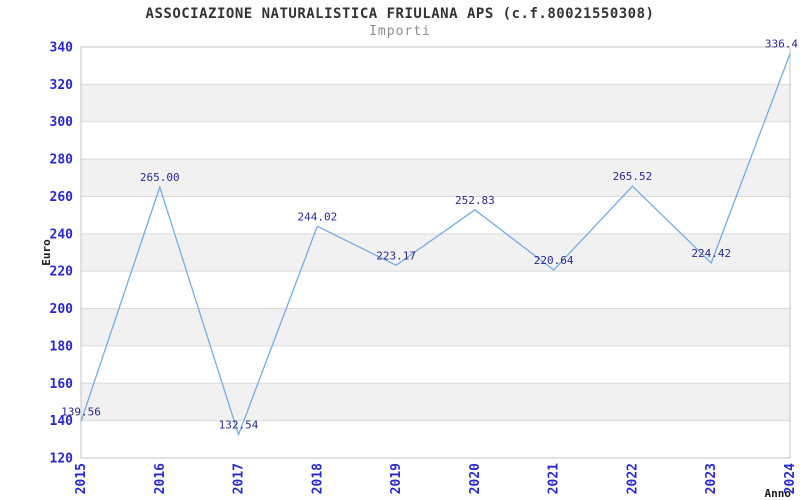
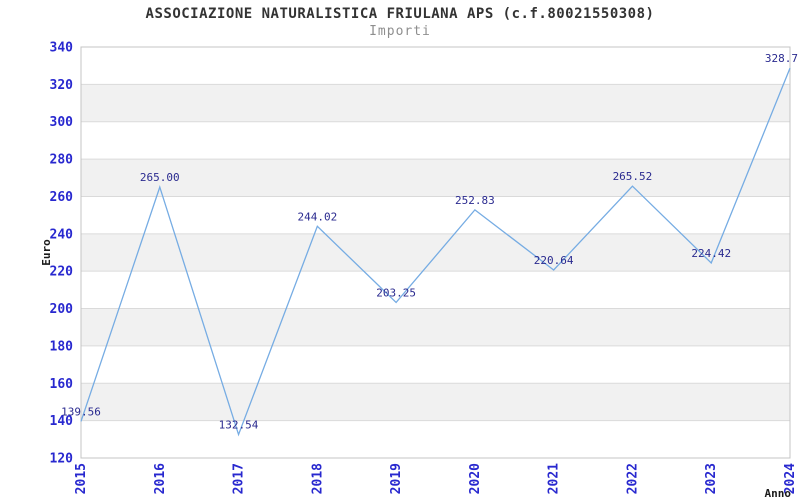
2019: 223.17 -> 203.25
2024: 336.4 -> 328.7
